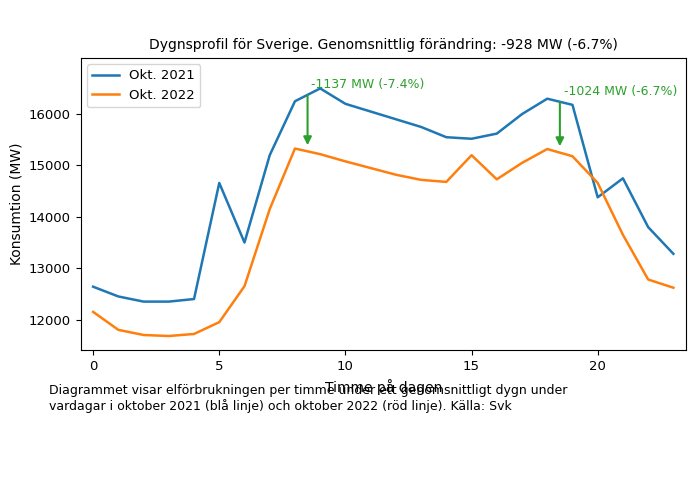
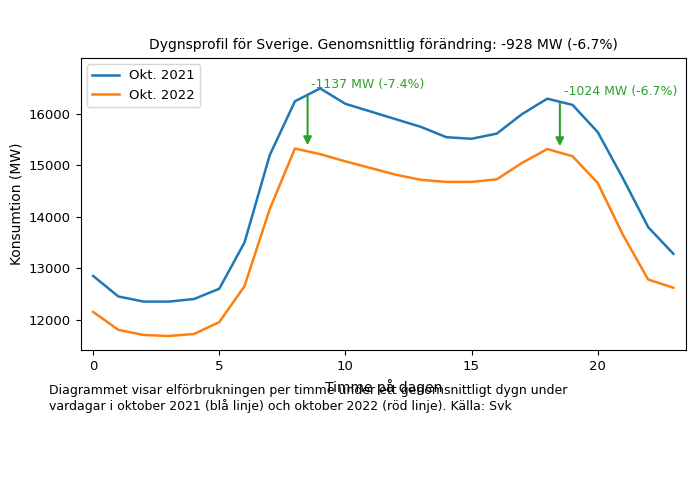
Okt. 2021/0: 12640 -> 12850
Okt. 2021/5: 14660 -> 12600
Okt. 2022/15: 15200 -> 14680
Okt. 2021/20: 14380 -> 15650
